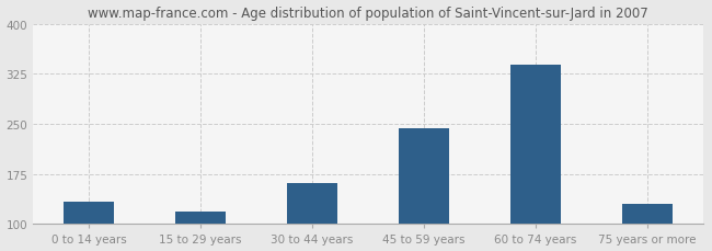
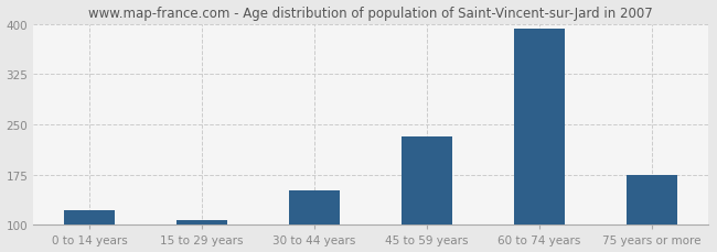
0 to 14 years: 134 -> 122
15 to 29 years: 118 -> 107
30 to 44 years: 162 -> 152
45 to 59 years: 244 -> 232
60 to 74 years: 338 -> 393
75 years or more: 130 -> 175
